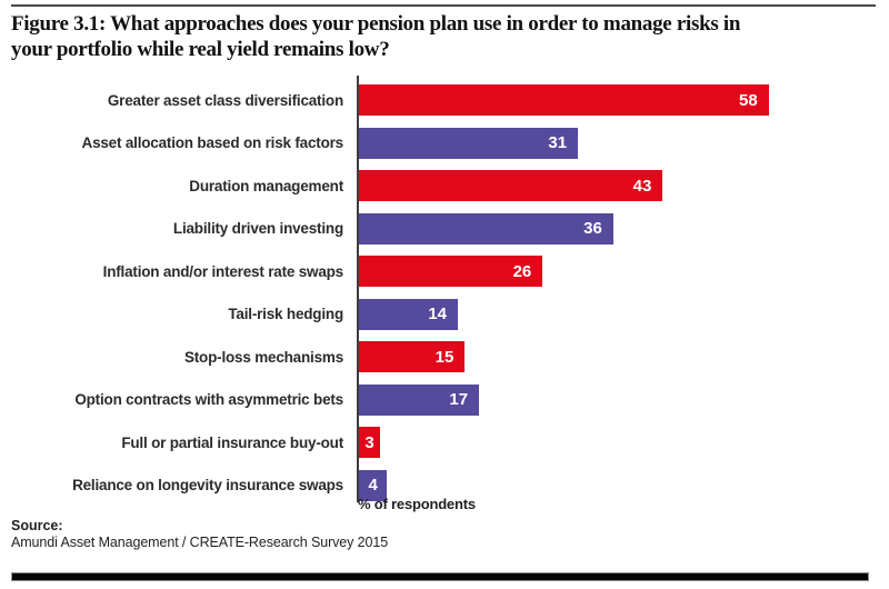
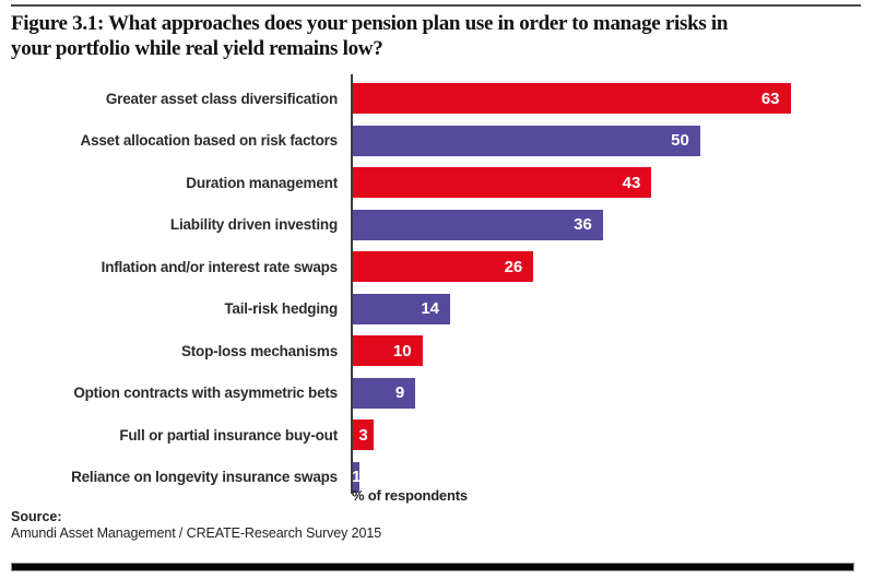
Greater asset class diversification: 58 -> 63
Asset allocation based on risk factors: 31 -> 50
Stop-loss mechanisms: 15 -> 10
Option contracts with asymmetric bets: 17 -> 9
Reliance on longevity insurance swaps: 4 -> 1
